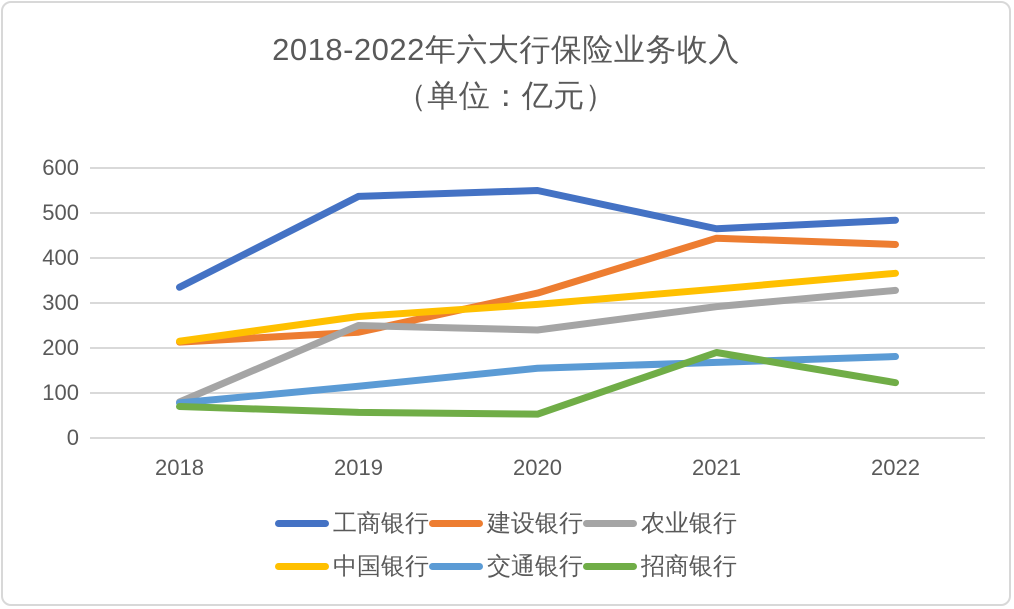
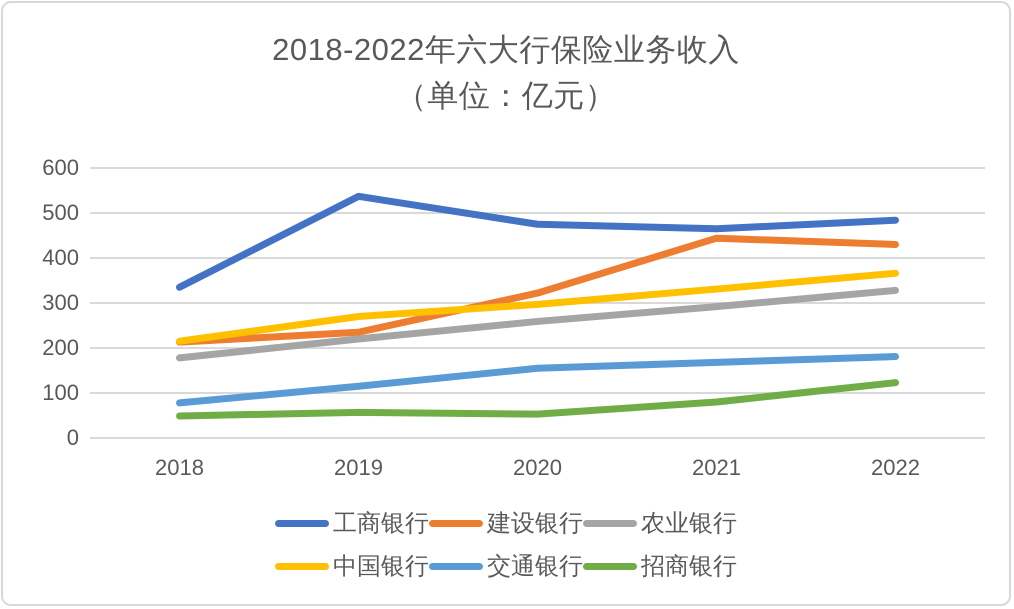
农业银行/2018: 80 -> 180
招商银行/2018: 70 -> 50
农业银行/2019: 250 -> 220
工商银行/2020: 550 -> 480
农业银行/2020: 240 -> 260
招商银行/2021: 190 -> 80
